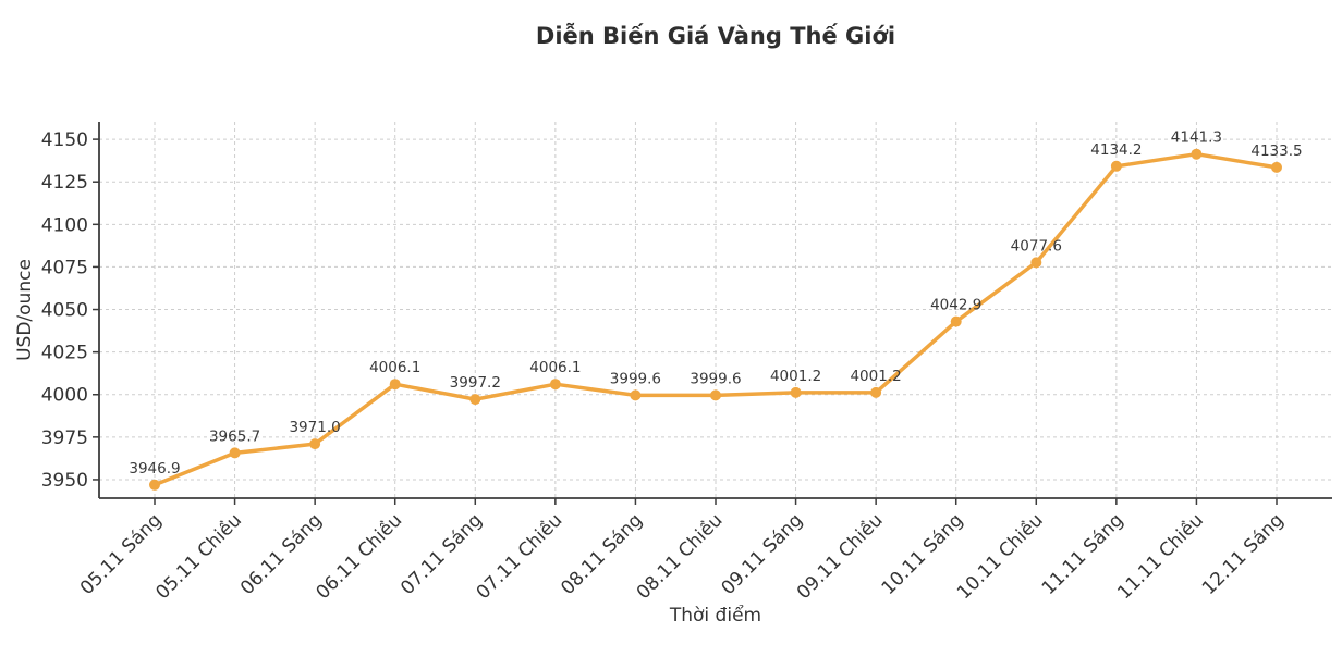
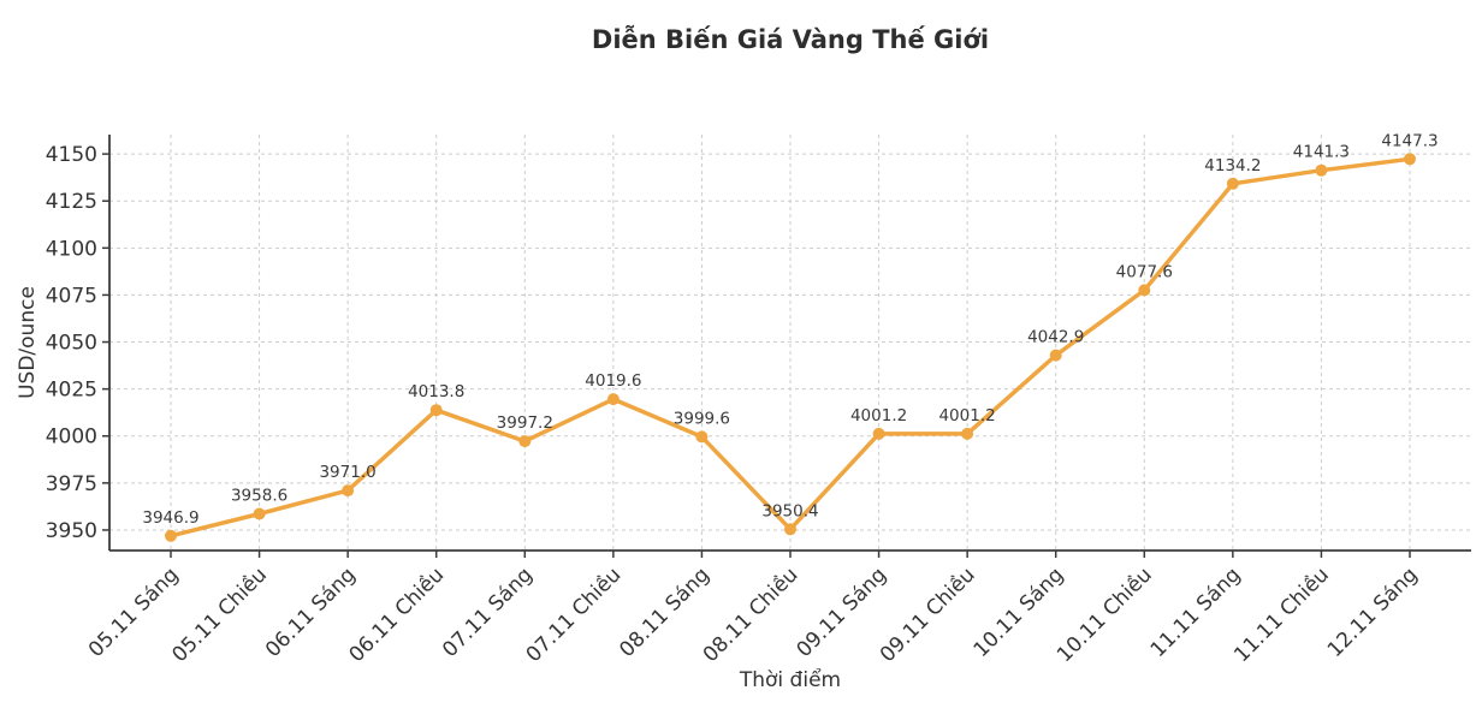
05.11 Chiều: 3965.7 -> 3958.6
06.11 Chiều: 4006.1 -> 4013.8
07.11 Chiều: 4006.1 -> 4019.6
08.11 Chiều: 3999.6 -> 3950.4
12.11 Sáng: 4133.5 -> 4147.3
